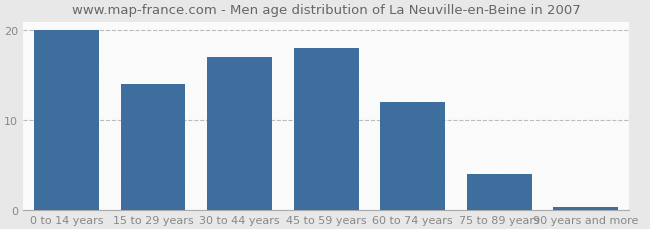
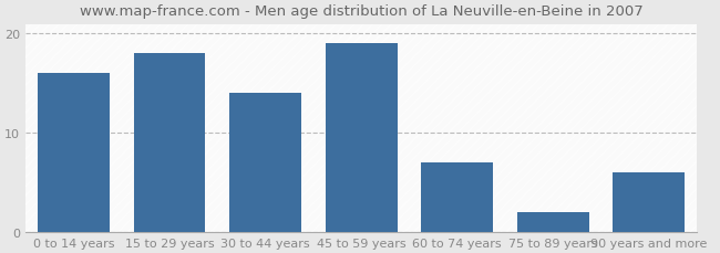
0 to 14 years: 20.0 -> 16.0
15 to 29 years: 14.0 -> 18.0
30 to 44 years: 17.0 -> 14.0
45 to 59 years: 18.0 -> 19.0
60 to 74 years: 12.0 -> 7.0
75 to 89 years: 4.0 -> 2.0
90 years and more: 0.3 -> 6.0
